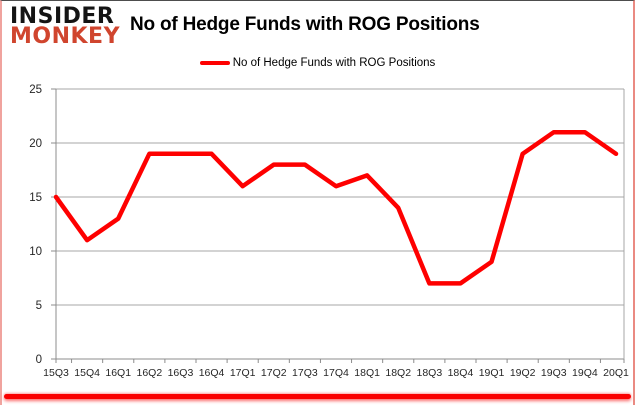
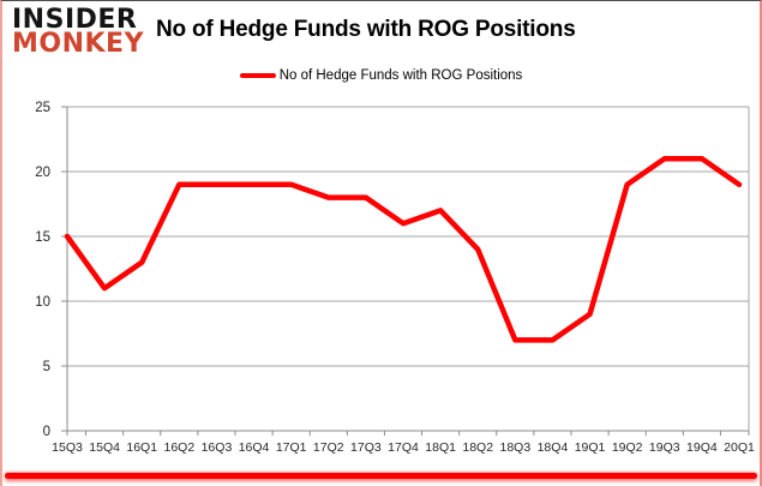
17Q1: 16 -> 19
